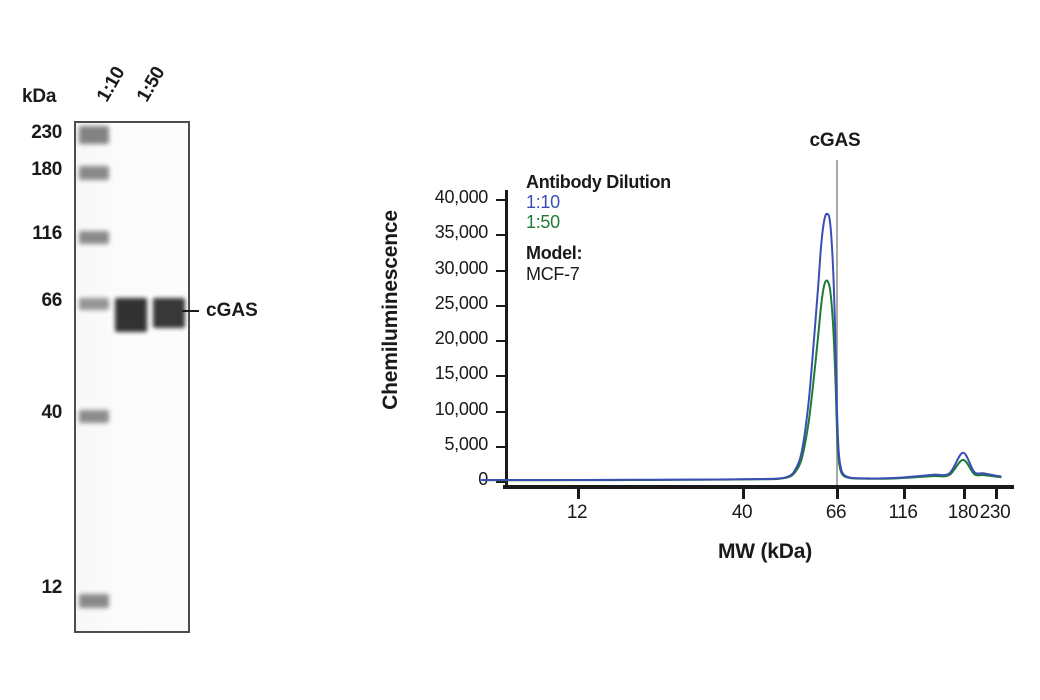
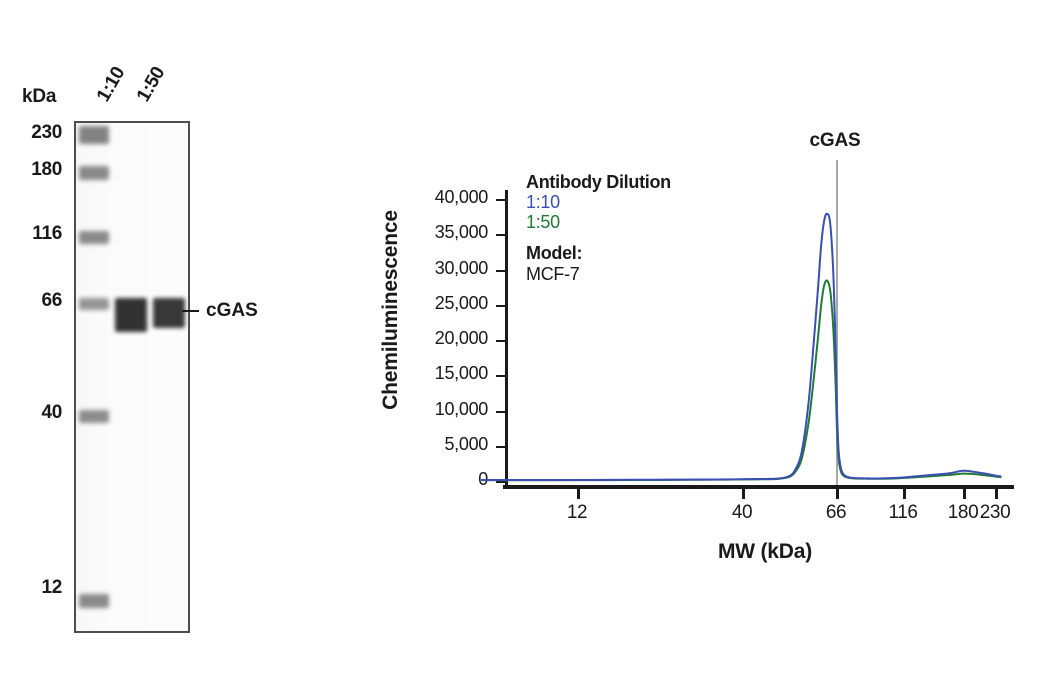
1:10/180: 4000 -> 1000
1:50/180: 3000 -> 1000
